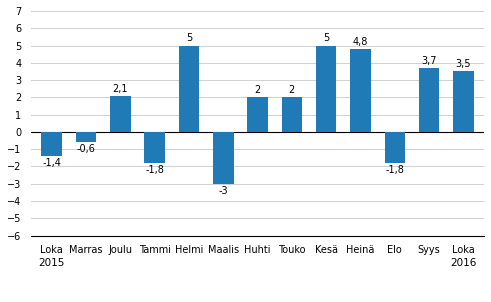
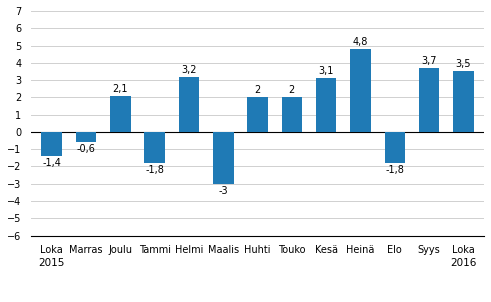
Helmi: 5 -> 3,2
Kesä: 5 -> 3,1
